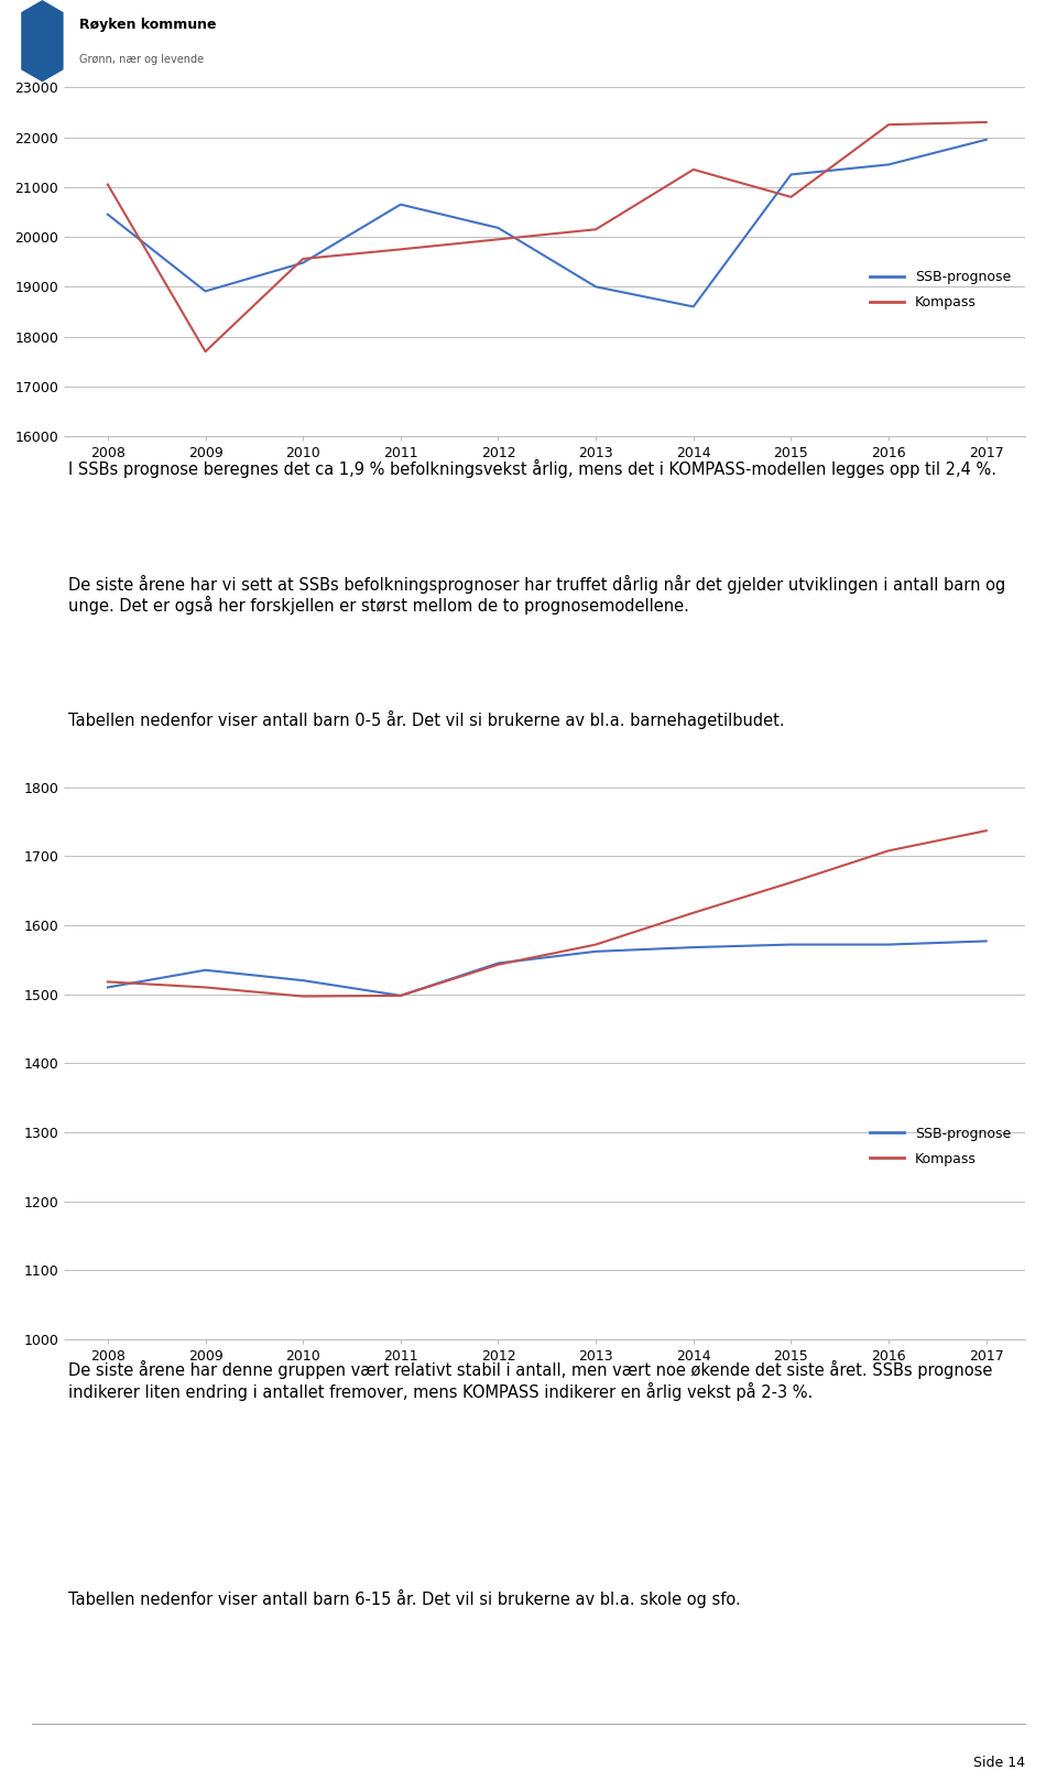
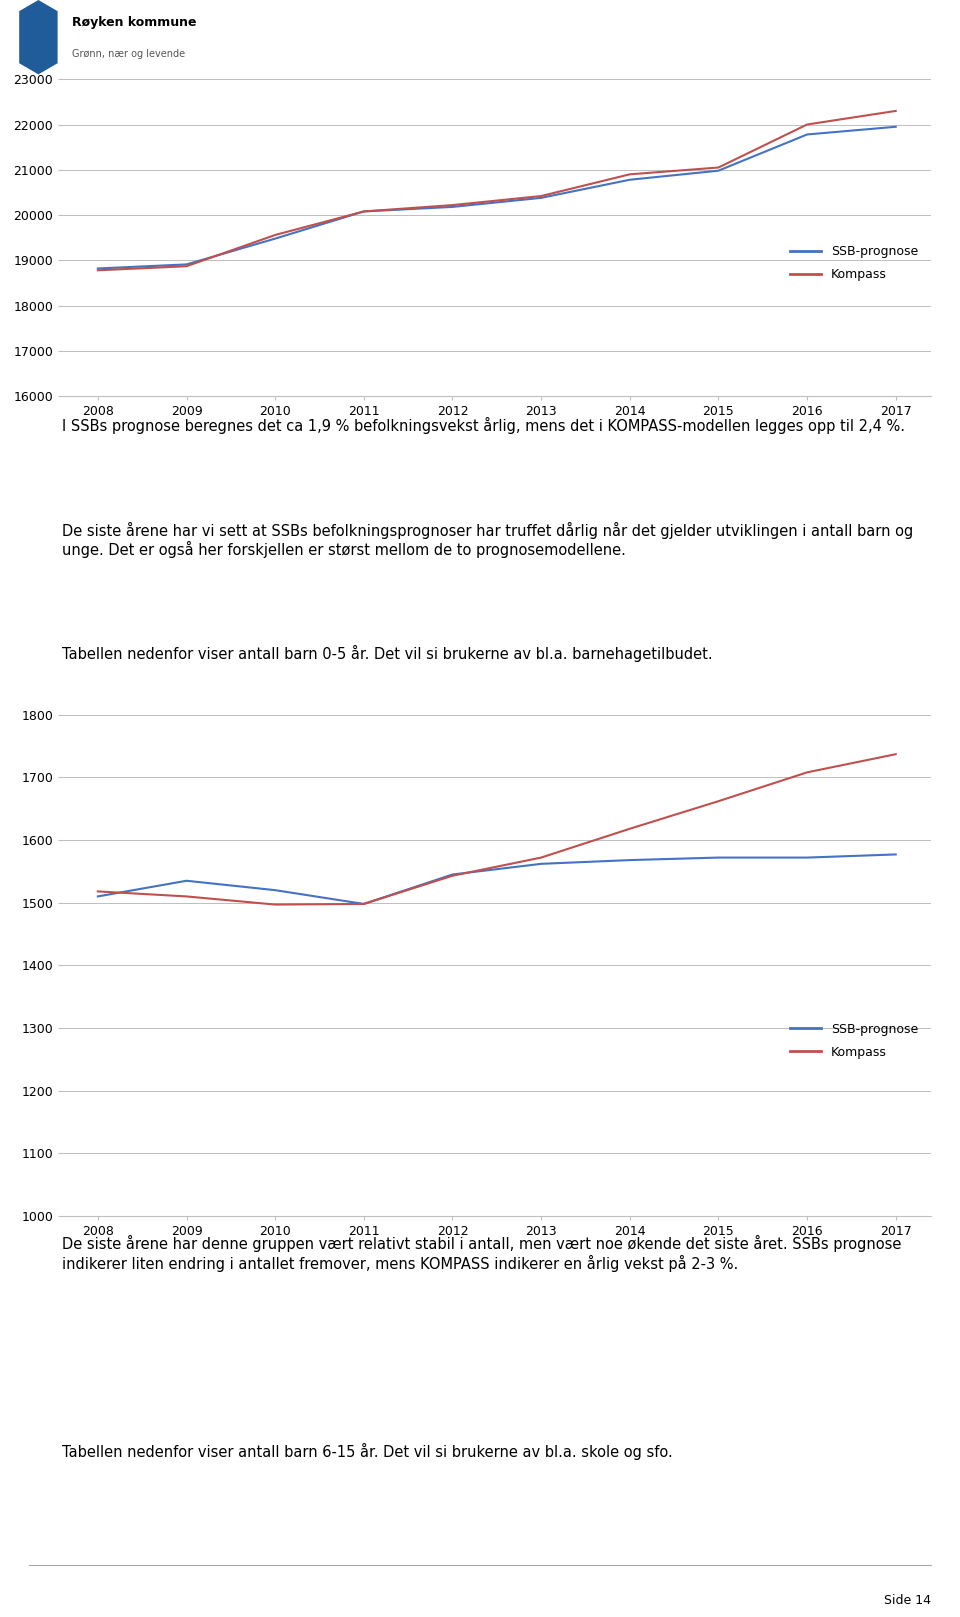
SSB-prognose/2008: 20450 -> 18820
Kompass/2008: 21050 -> 18780
Kompass/2009: 17700 -> 18870
SSB-prognose/2011: 20650 -> 20080
Kompass/2011: 19750 -> 20080
Kompass/2012: 19950 -> 20220
SSB-prognose/2013: 19000 -> 20380
Kompass/2013: 20150 -> 20420
SSB-prognose/2014: 18600 -> 20780
Kompass/2014: 21350 -> 20900
SSB-prognose/2015: 21250 -> 20980
Kompass/2015: 20800 -> 21050
SSB-prognose/2016: 21450 -> 21780
Kompass/2016: 22250 -> 22000
